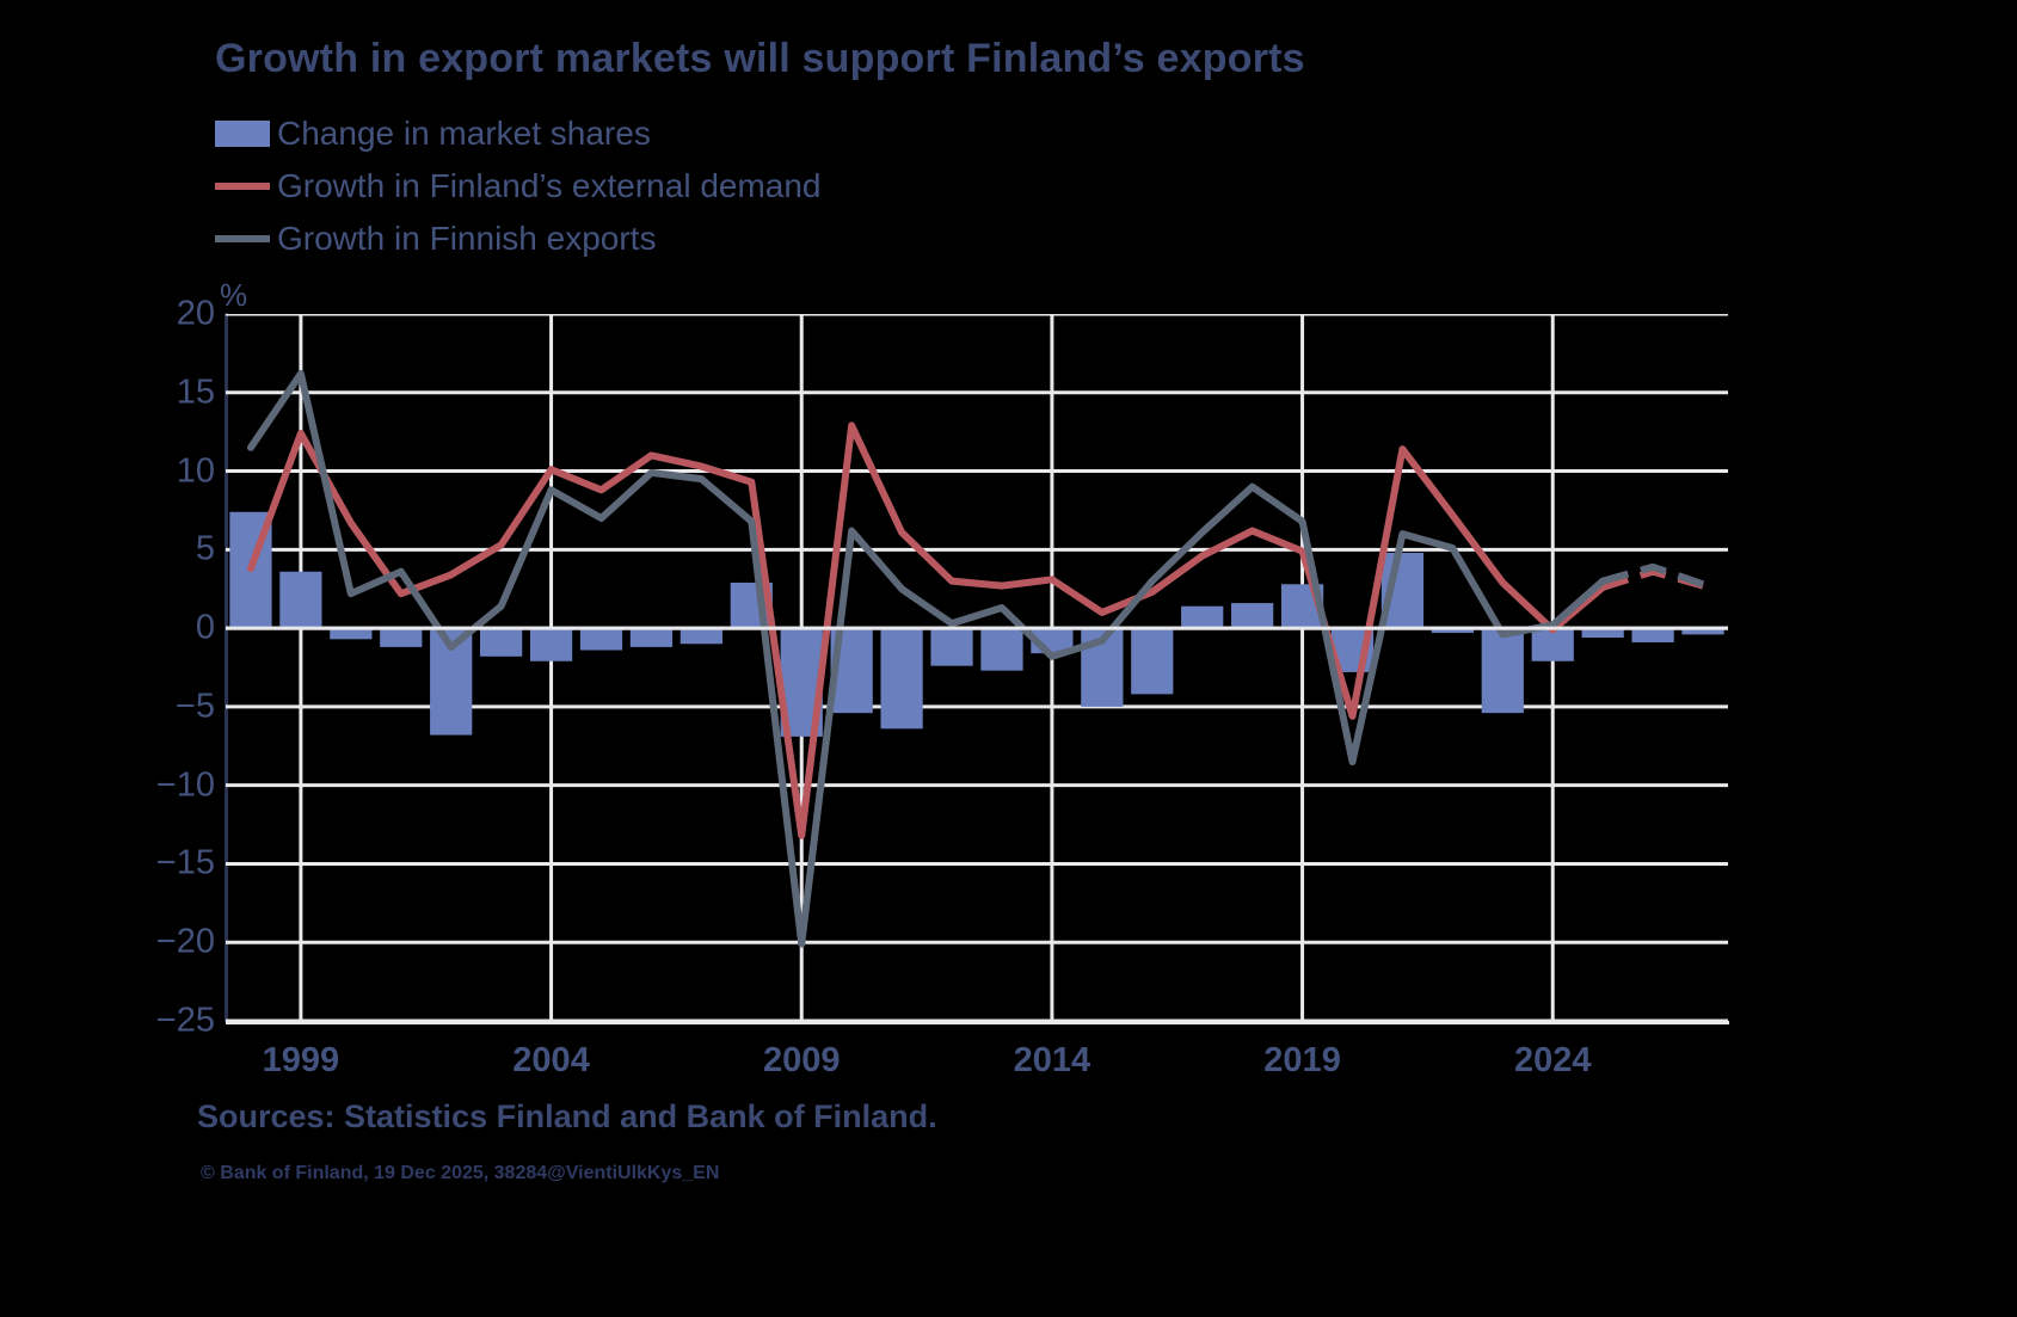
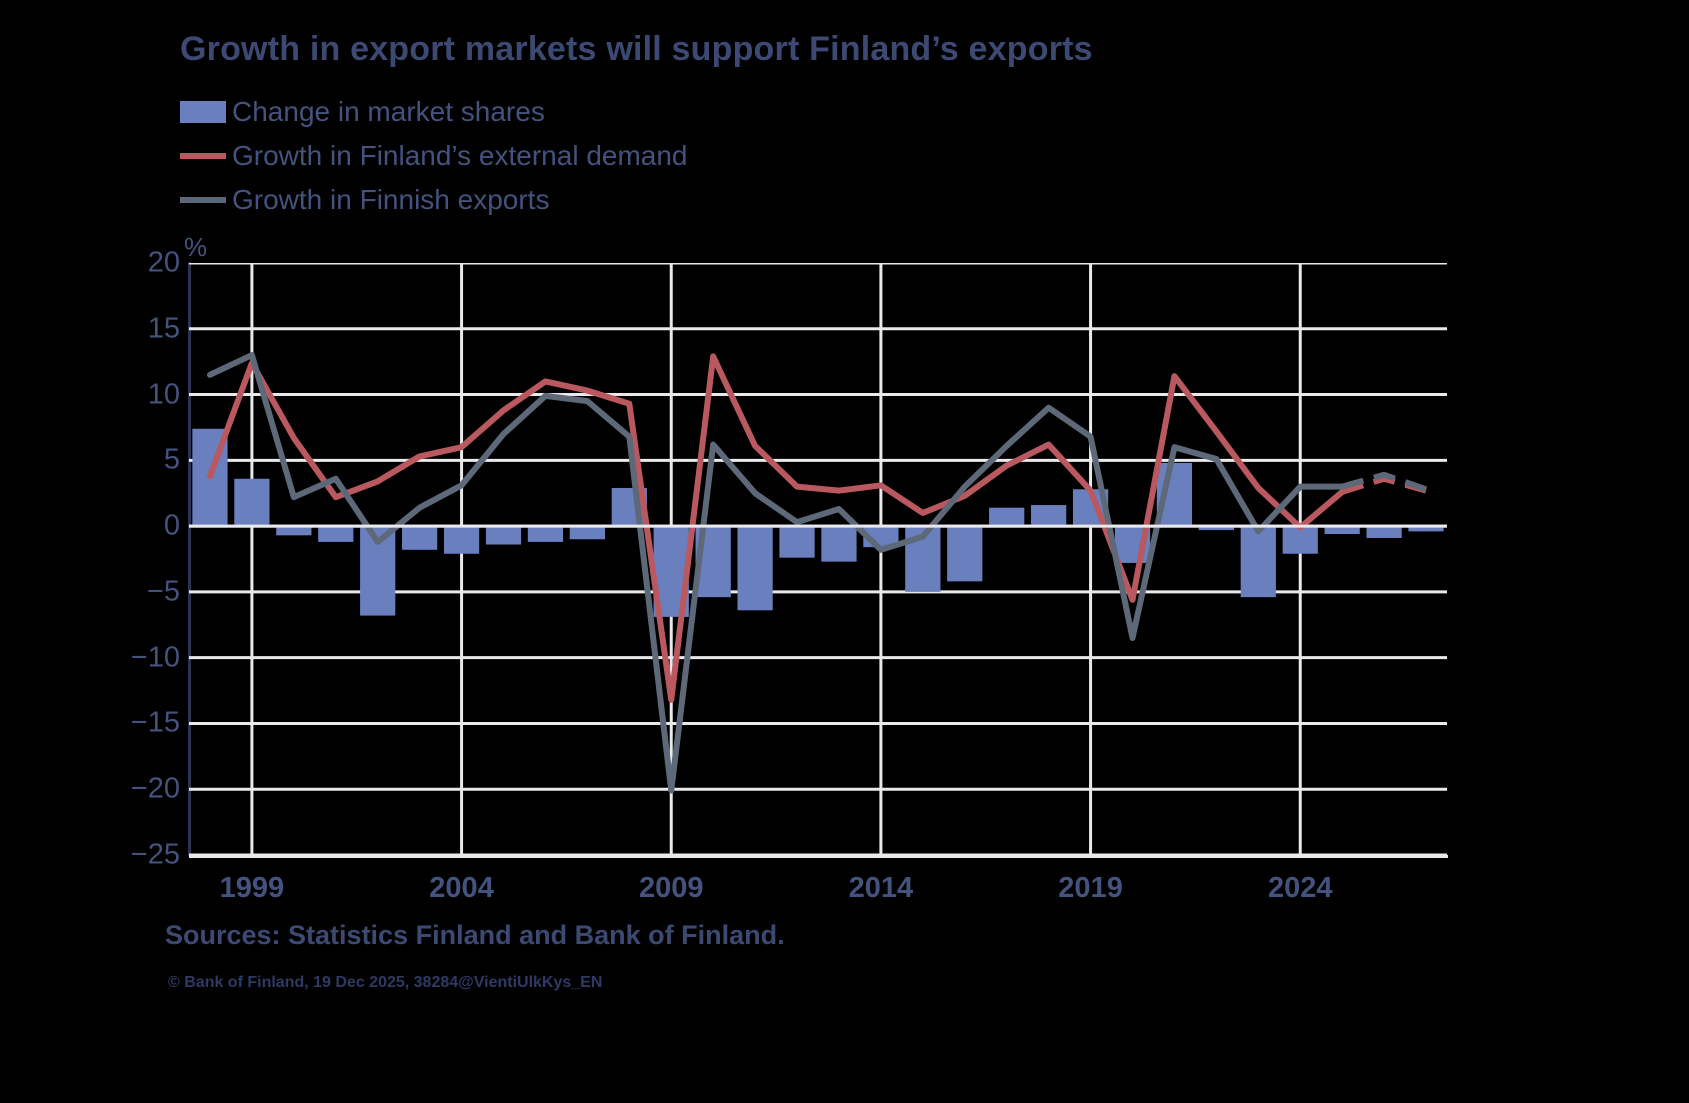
Growth in Finnish exports/1999: 16.2 -> 13.0
Growth in Finland’s external demand/2004: 10.1 -> 6.0
Growth in Finnish exports/2004: 8.8 -> 3.1
Growth in Finland’s external demand/2019: 4.9 -> 2.7
Growth in Finnish exports/2024: 0.2 -> 3.0
